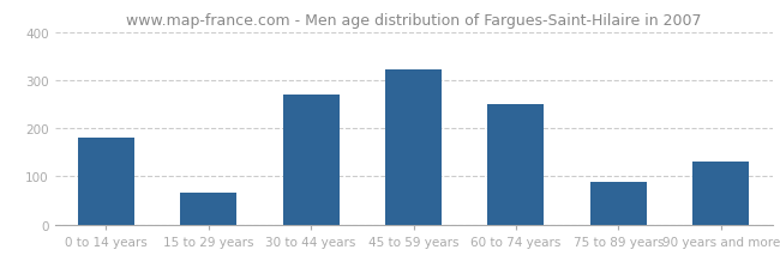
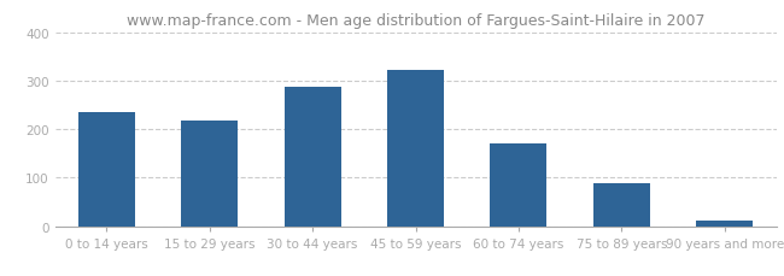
0 to 14 years: 180 -> 235
15 to 29 years: 65 -> 217
30 to 44 years: 270 -> 287
60 to 74 years: 250 -> 170
90 years and more: 130 -> 11
